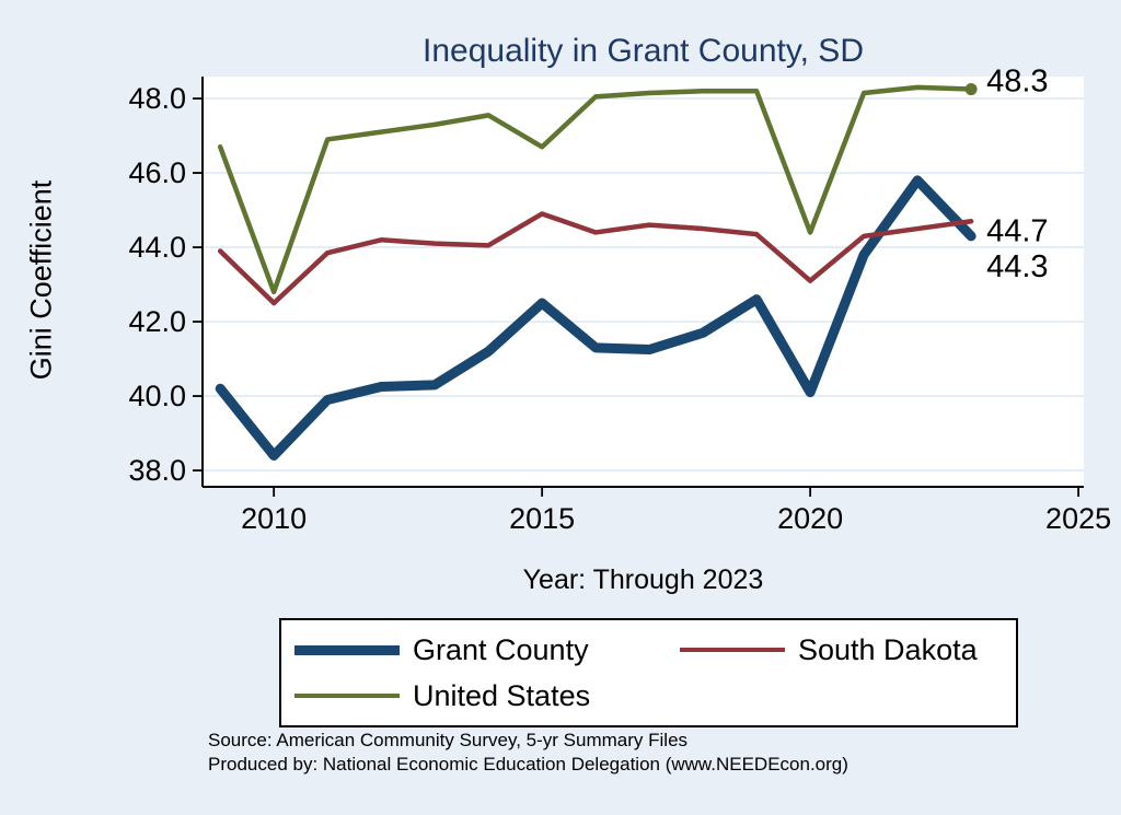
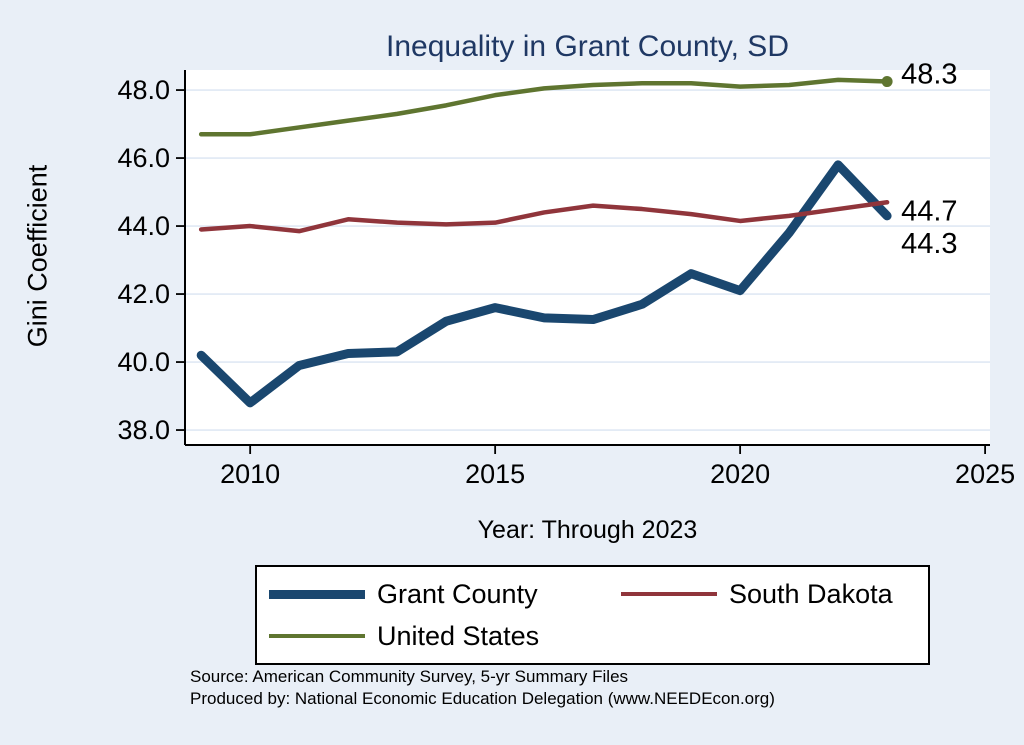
Grant County/2010: 38.4 -> 38.8
South Dakota/2010: 42.5 -> 44.0
United States/2010: 42.8 -> 46.7
Grant County/2015: 42.5 -> 41.6
South Dakota/2015: 44.9 -> 44.1
United States/2015: 46.7 -> 47.9
Grant County/2020: 40.1 -> 42.1
South Dakota/2020: 43.1 -> 44.1
United States/2020: 44.4 -> 48.1
